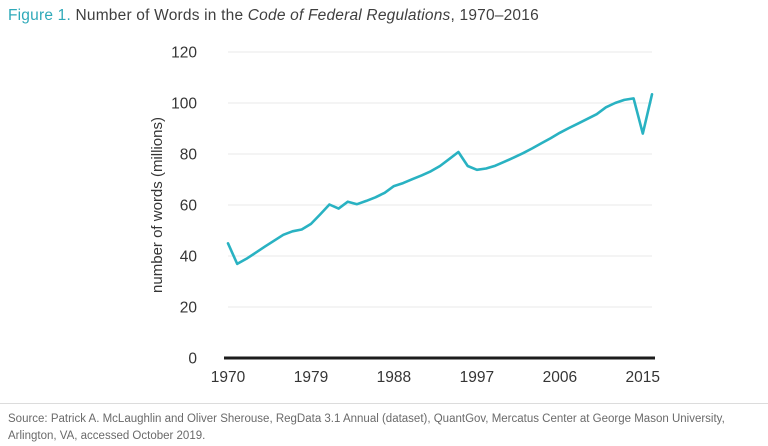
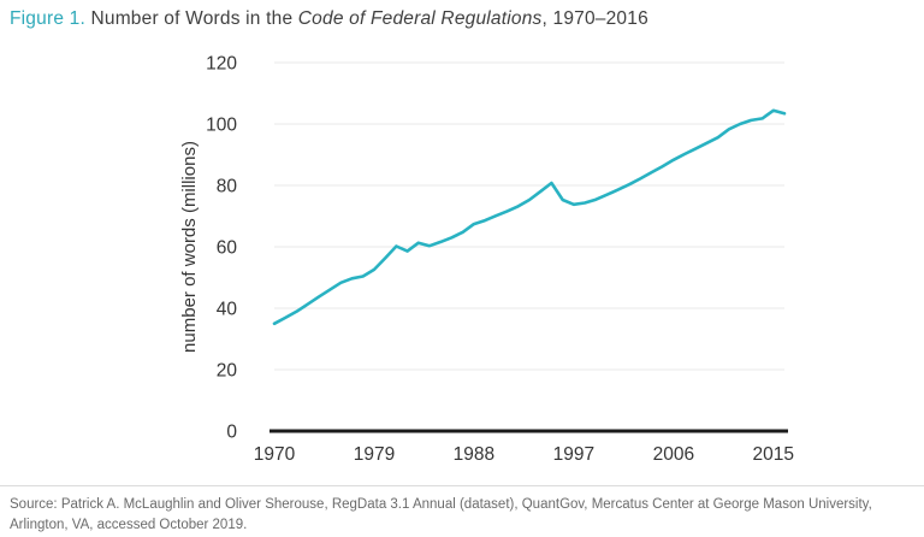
1970: 45 -> 35
2015: 88 -> 104
